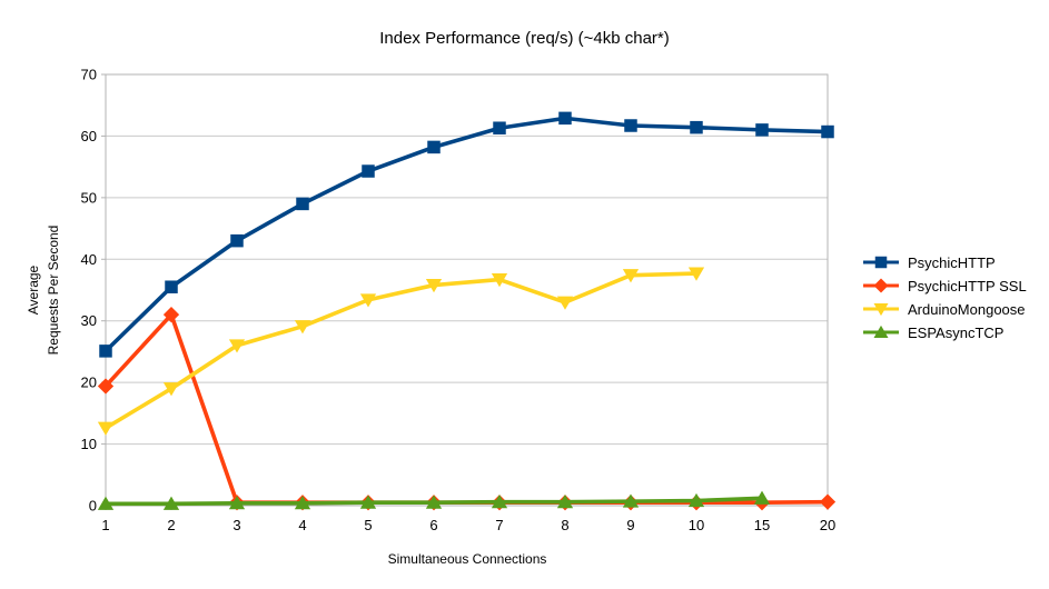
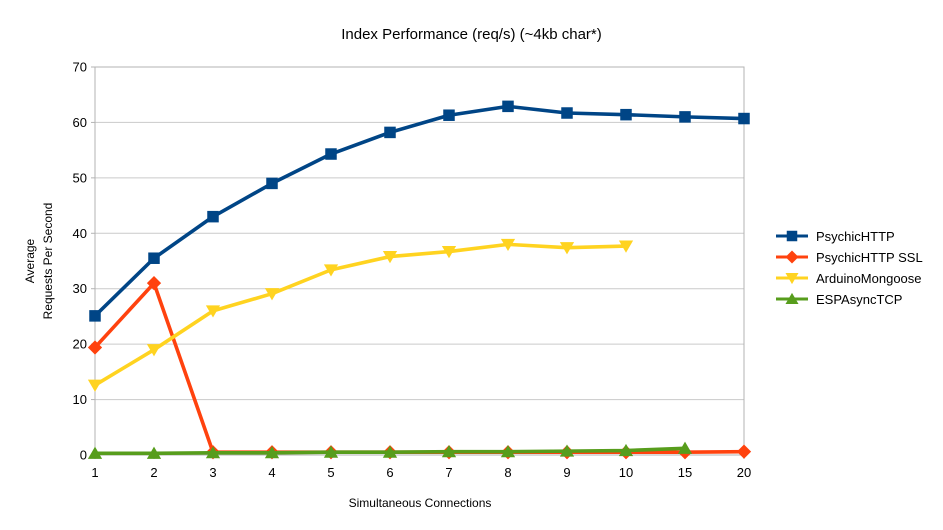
ArduinoMongoose/8: 33 -> 38
